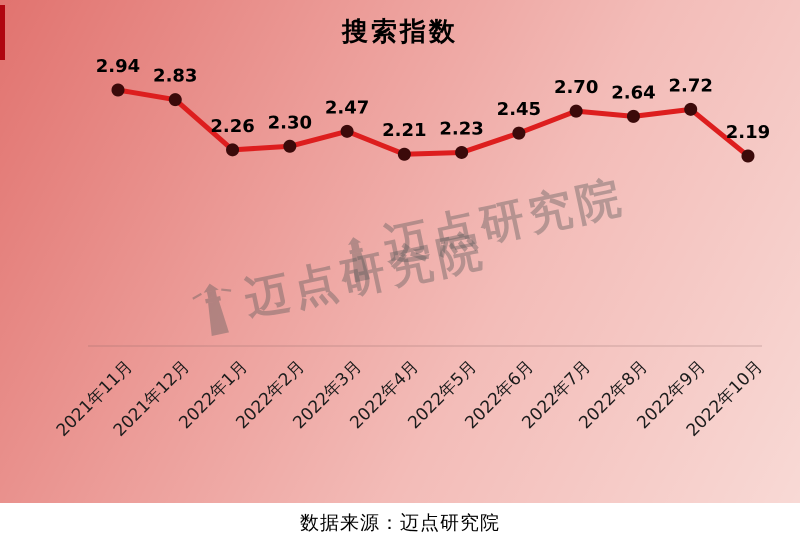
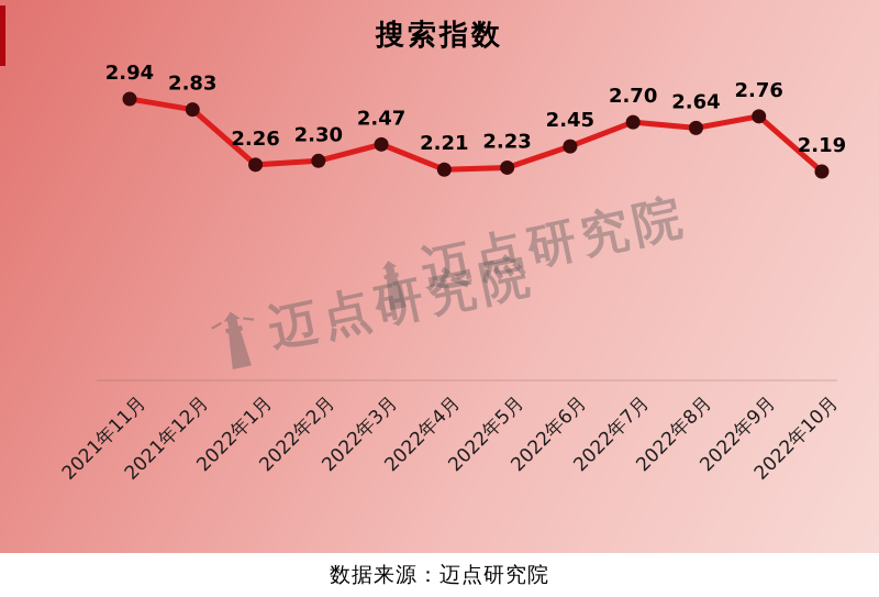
2022年9月: 2.72 -> 2.76
